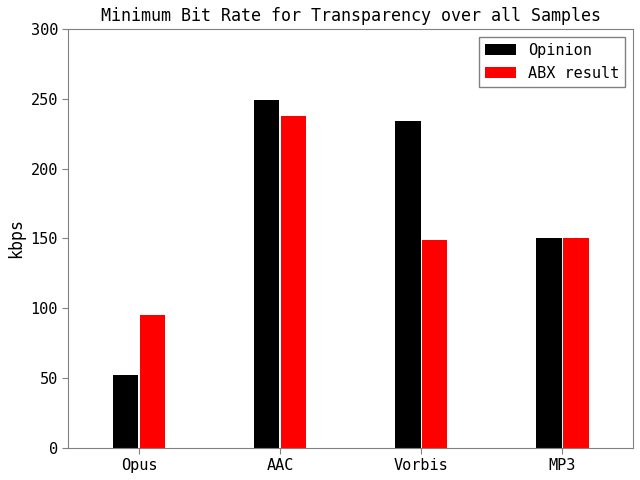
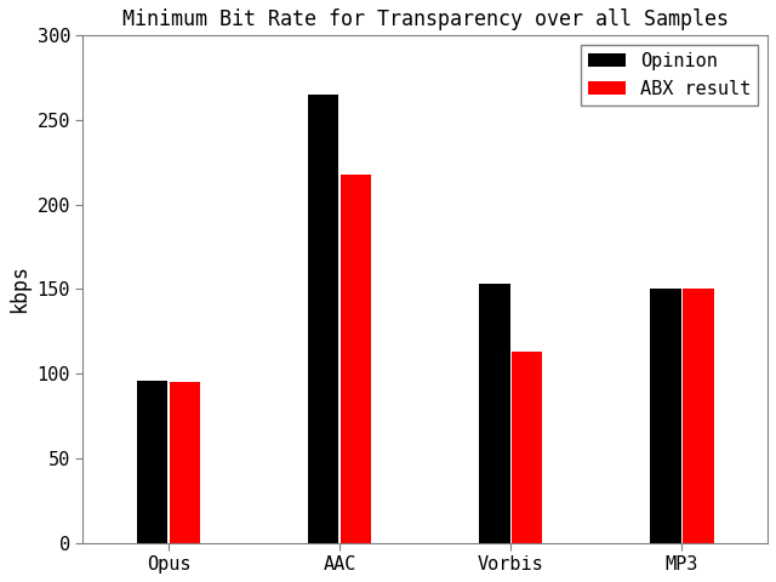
Opinion/Opus: 52 -> 96
Opinion/AAC: 249 -> 265
ABX result/AAC: 238 -> 218
Opinion/Vorbis: 234 -> 153
ABX result/Vorbis: 149 -> 113
